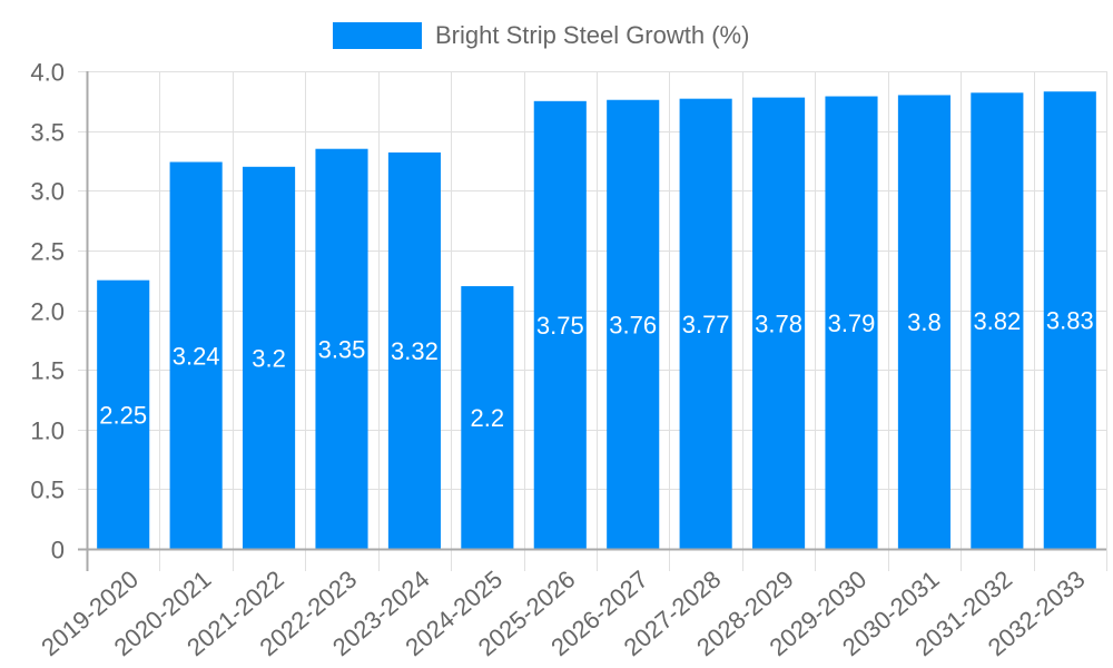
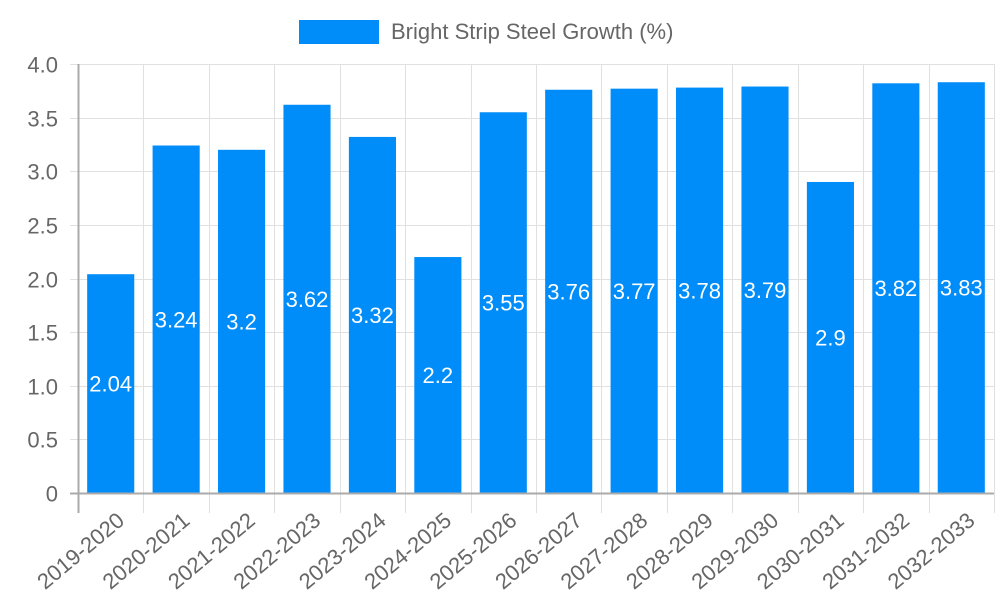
2019-2020: 2.25 -> 2.04
2022-2023: 3.35 -> 3.62
2025-2026: 3.75 -> 3.55
2030-2031: 3.8 -> 2.9
